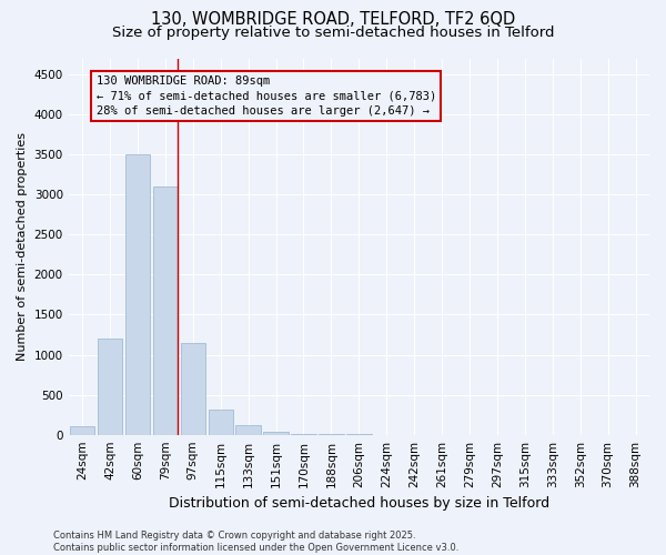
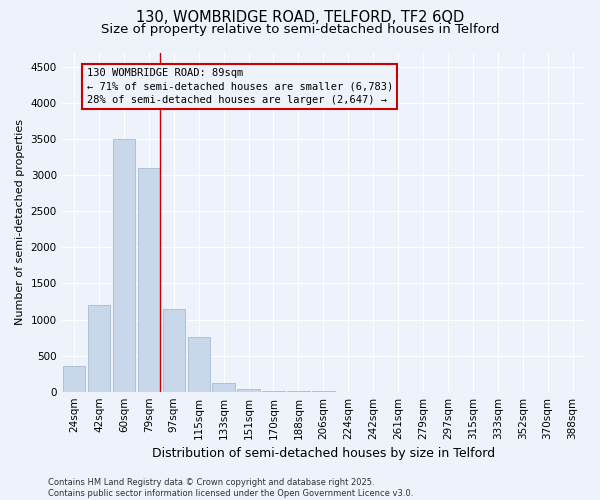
24sqm: 110 -> 360
115sqm: 310 -> 760
